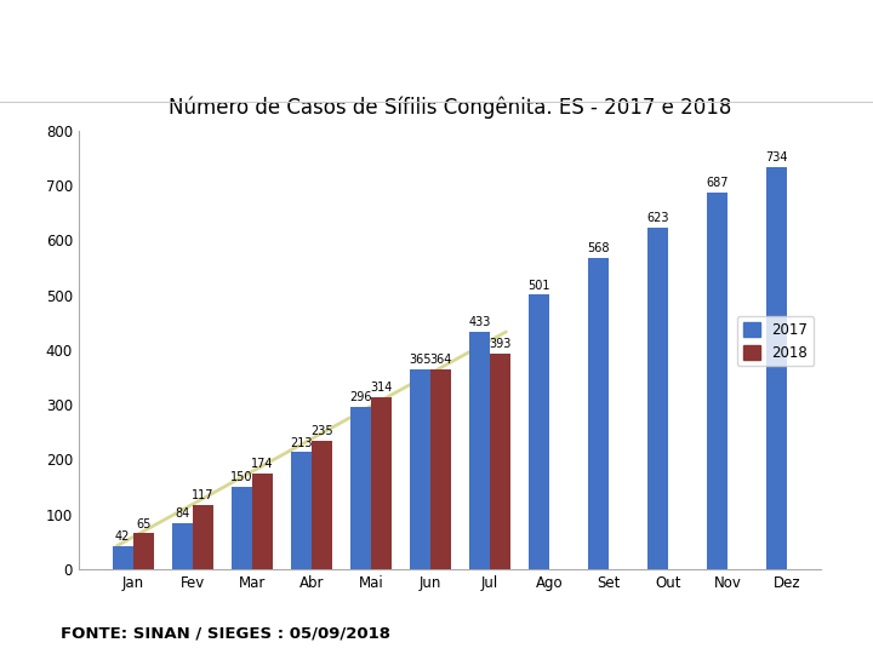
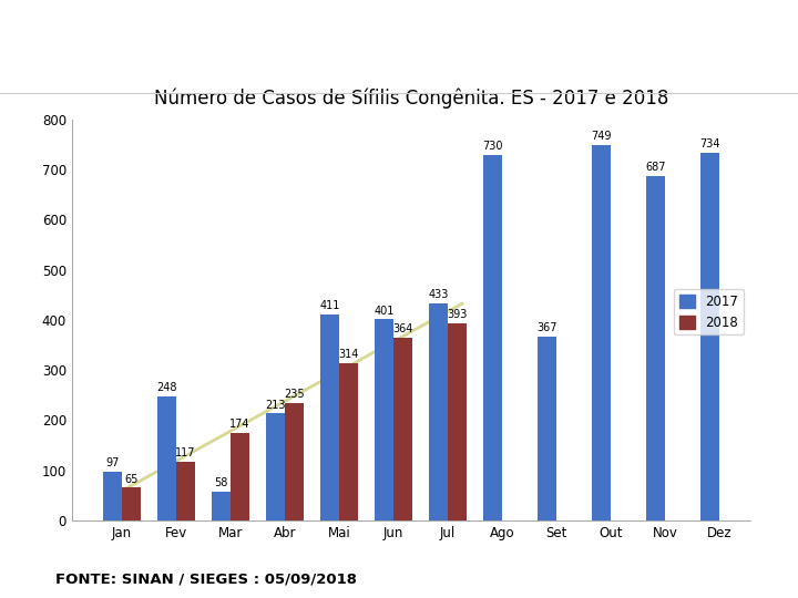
2017/Jan: 42 -> 97
2017/Fev: 84 -> 248
2017/Mar: 150 -> 58
2017/Mai: 296 -> 411
2017/Jun: 365 -> 401
2017/Ago: 501 -> 730
2017/Set: 568 -> 367
2017/Out: 623 -> 749
